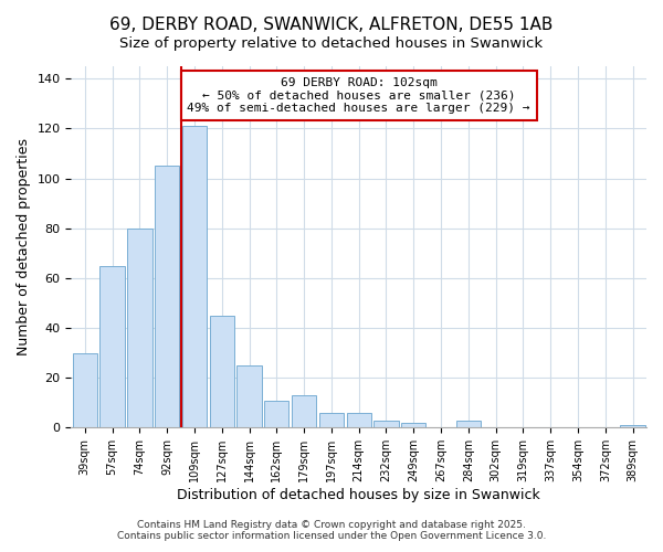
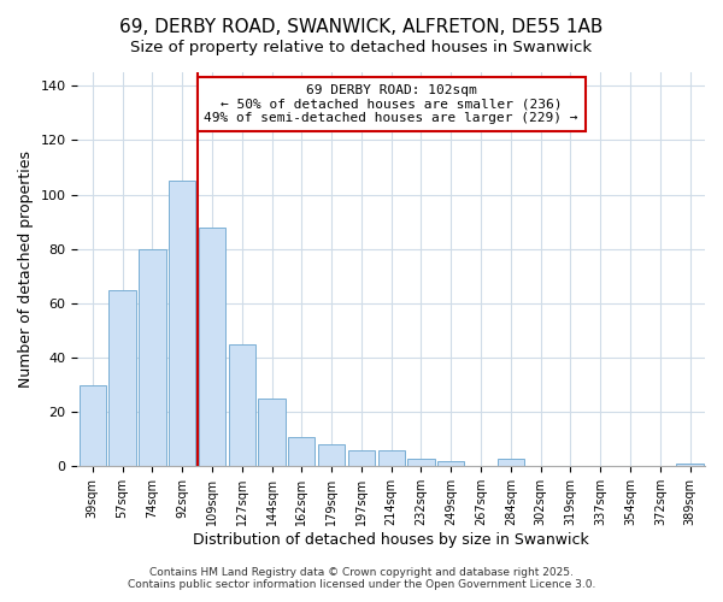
109sqm: 121 -> 88
179sqm: 13 -> 8
